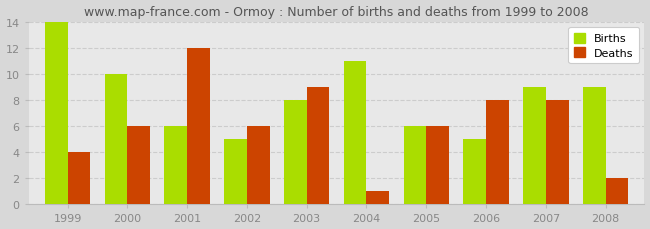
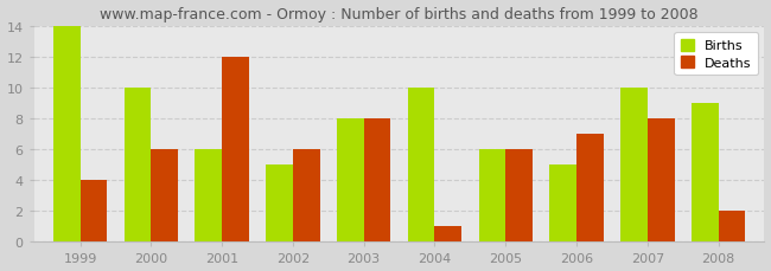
Deaths/2003: 9 -> 8
Births/2004: 11 -> 10
Deaths/2006: 8 -> 7
Births/2007: 9 -> 10
